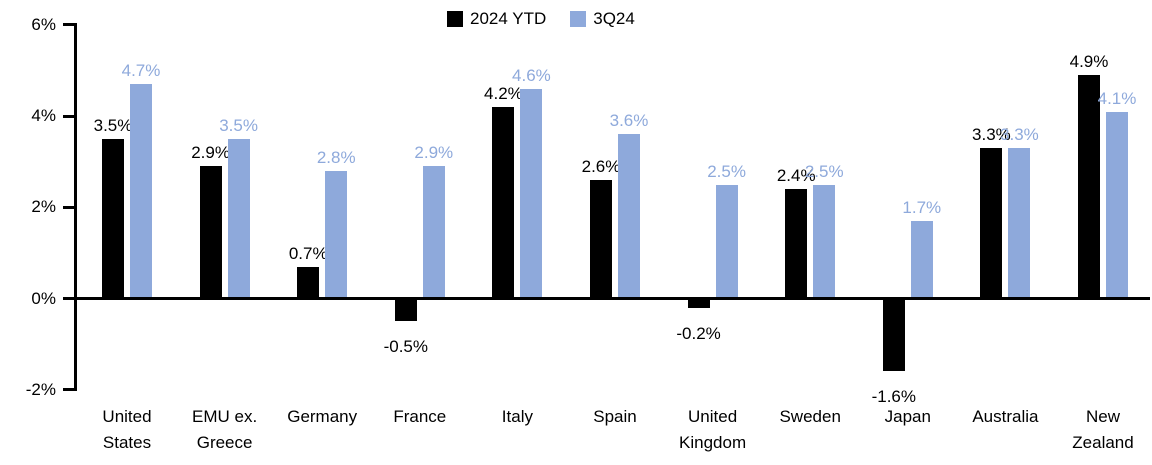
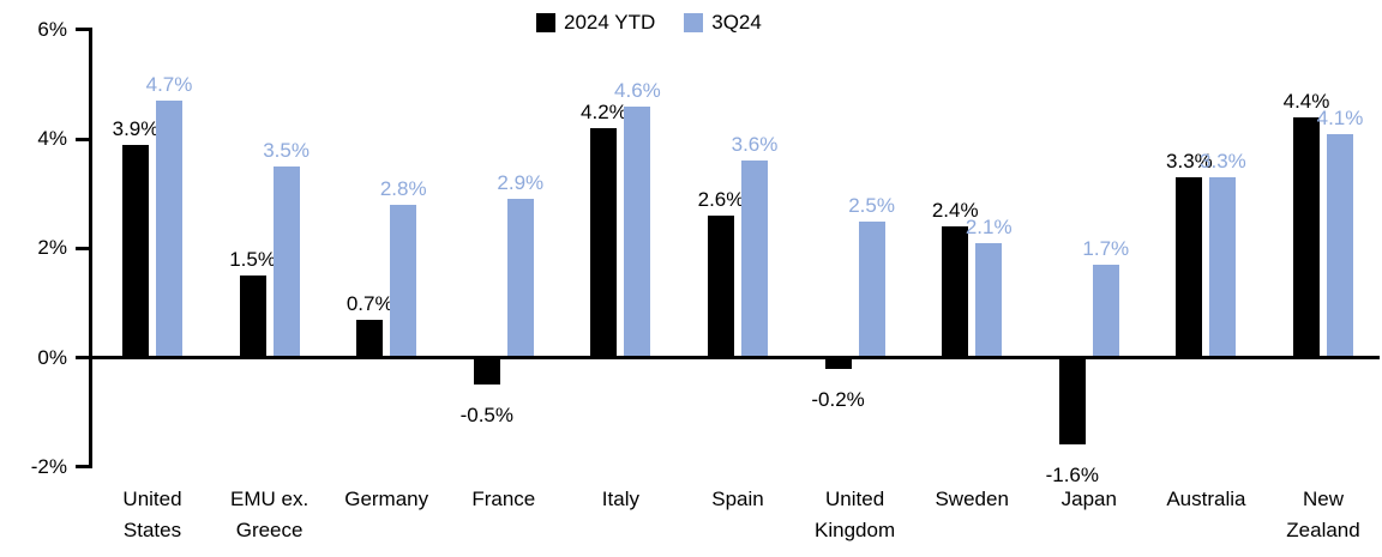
2024 YTD/United States: 3.5% -> 3.9%
2024 YTD/EMU ex. Greece: 2.9% -> 1.5%
3Q24/Sweden: 2.5% -> 2.1%
2024 YTD/New Zealand: 4.9% -> 4.4%
